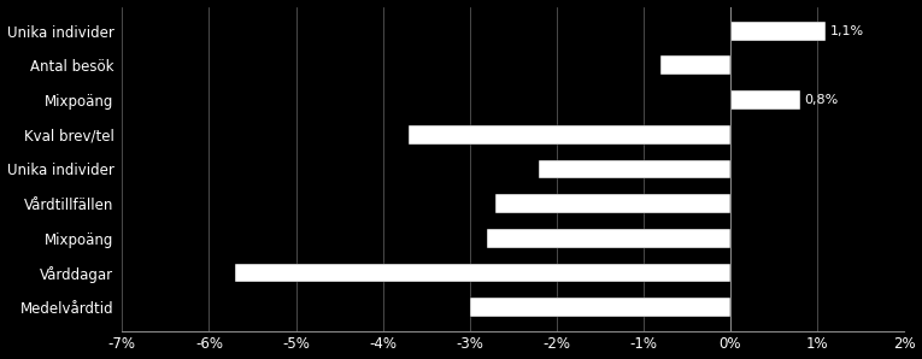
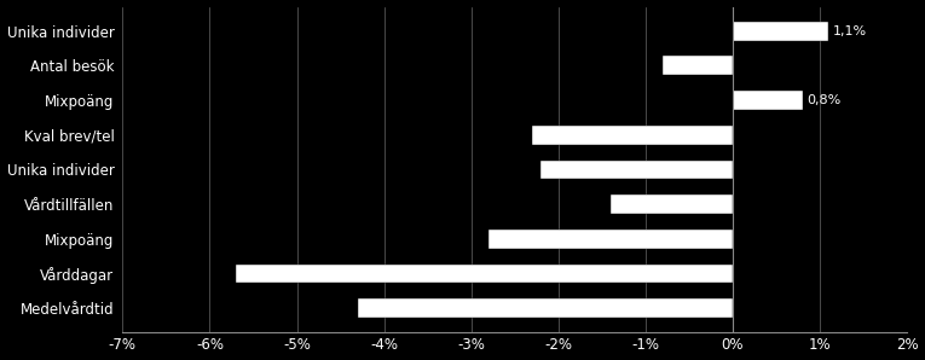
Kval brev/tel: -3.7% -> -2.3%
Vårdtillfällen: -2.7% -> -1.4%
Medelvårdtid: -3.0% -> -4.3%
